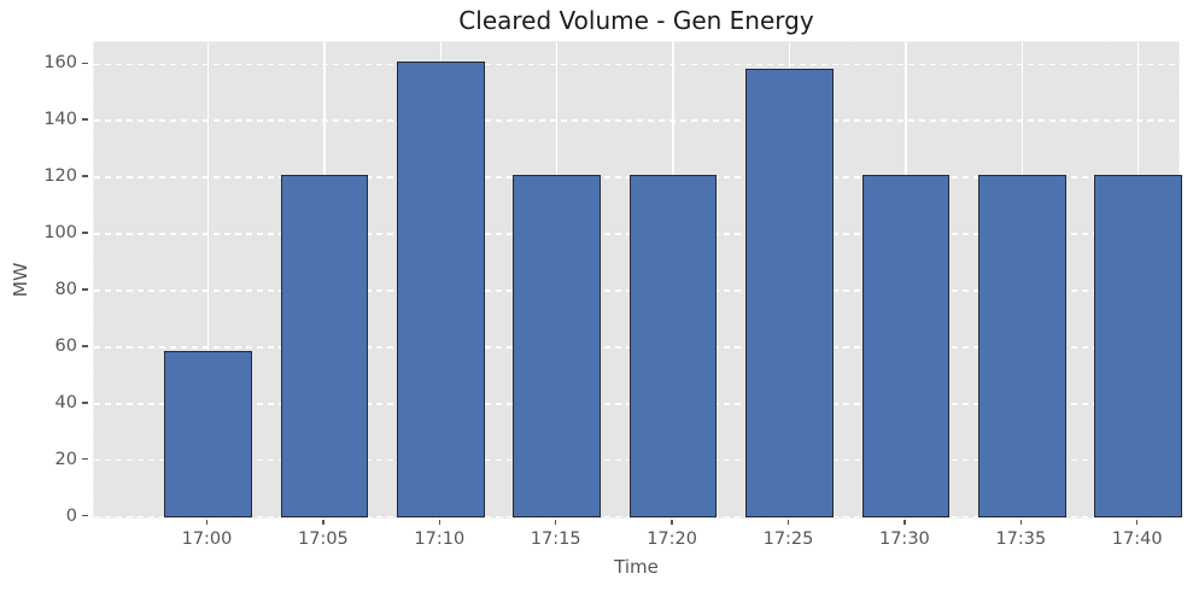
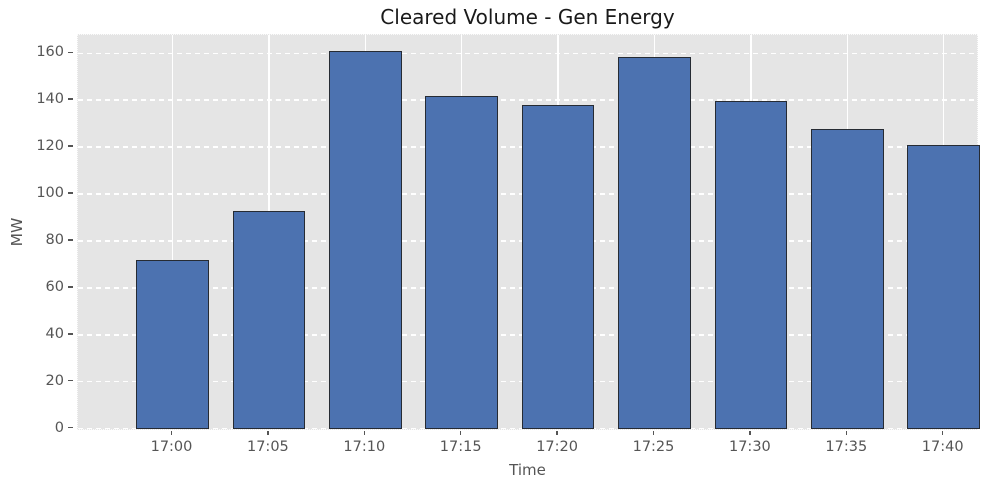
17:00: 58 -> 71
17:05: 120 -> 92
17:15: 120 -> 141
17:20: 120 -> 137
17:30: 120 -> 139
17:35: 120 -> 127
